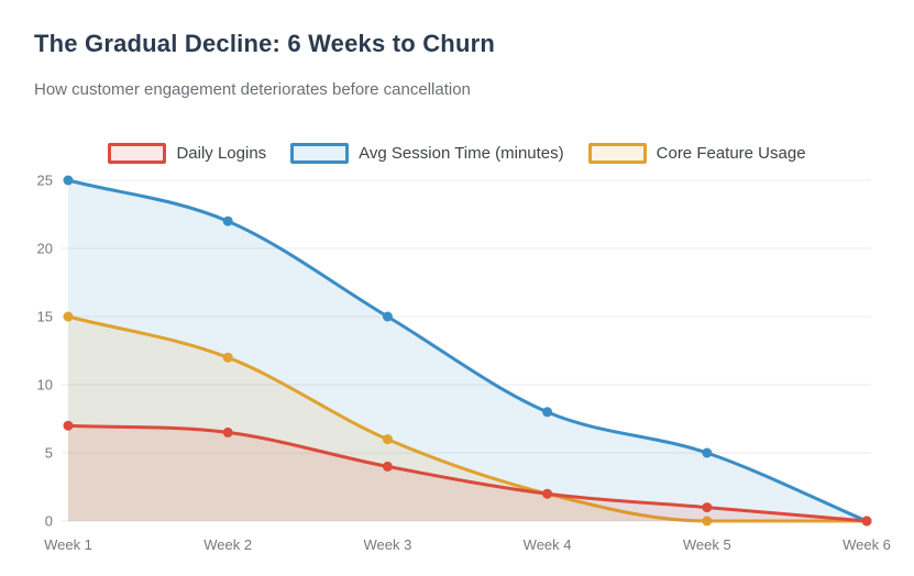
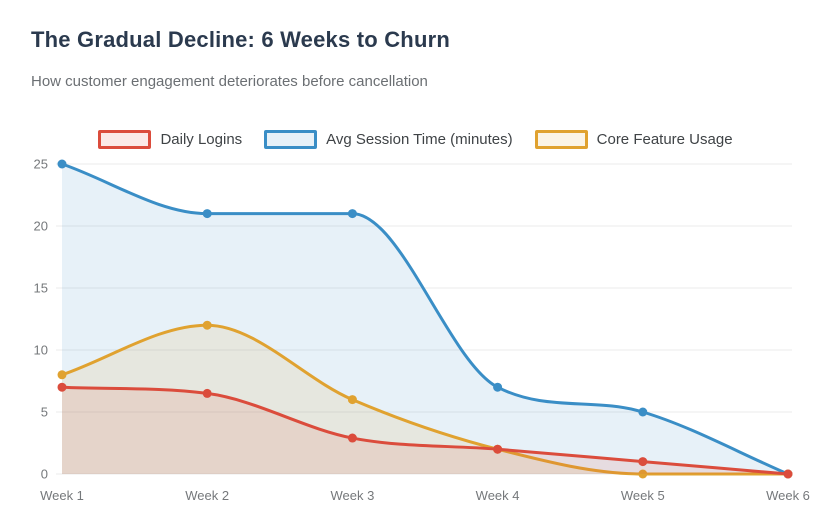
Core Feature Usage/Week 1: 15 -> 8
Avg Session Time (minutes)/Week 2: 22 -> 21
Daily Logins/Week 3: 4.0 -> 2.9
Avg Session Time (minutes)/Week 3: 15 -> 21
Avg Session Time (minutes)/Week 4: 8 -> 7
